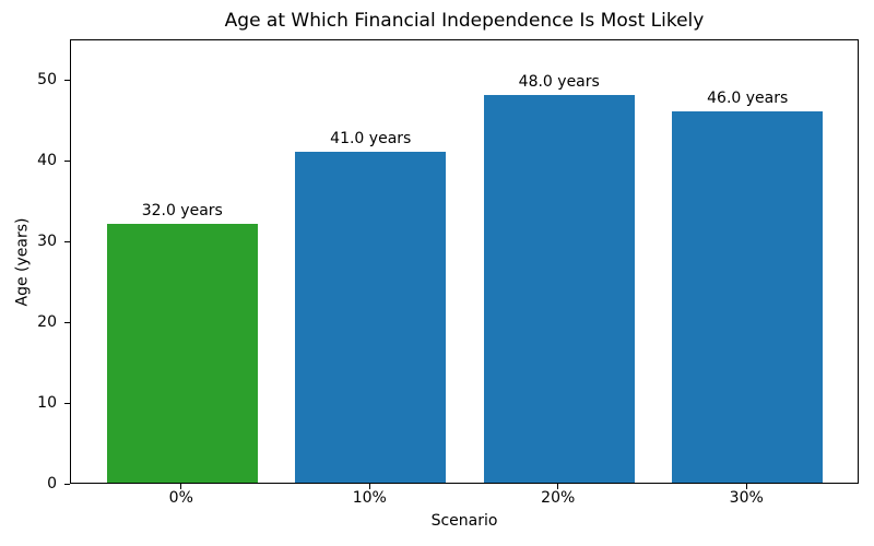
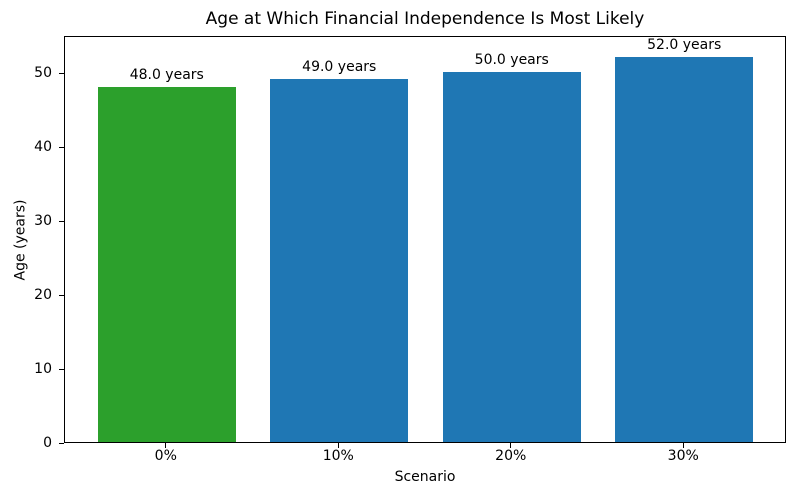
0%: 32.0 -> 48.0
10%: 41.0 -> 49.0
20%: 48.0 -> 50.0
30%: 46.0 -> 52.0
